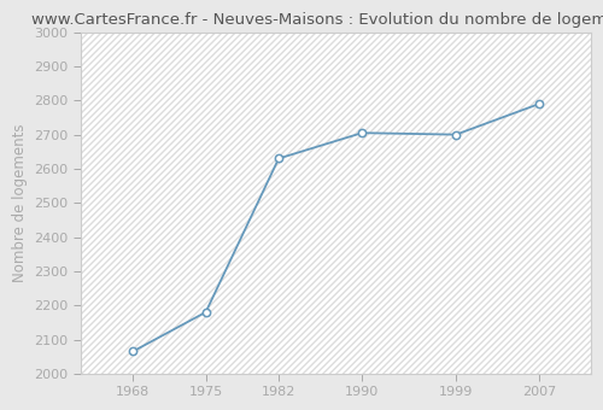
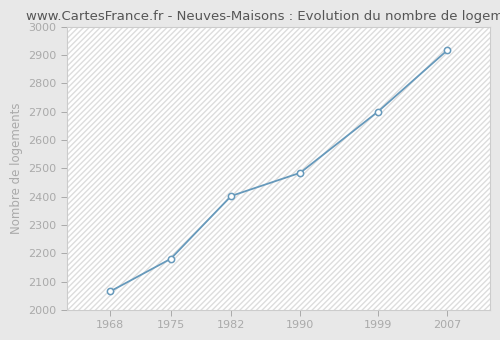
1982: 2630 -> 2402
1990: 2705 -> 2484
2007: 2790 -> 2916
